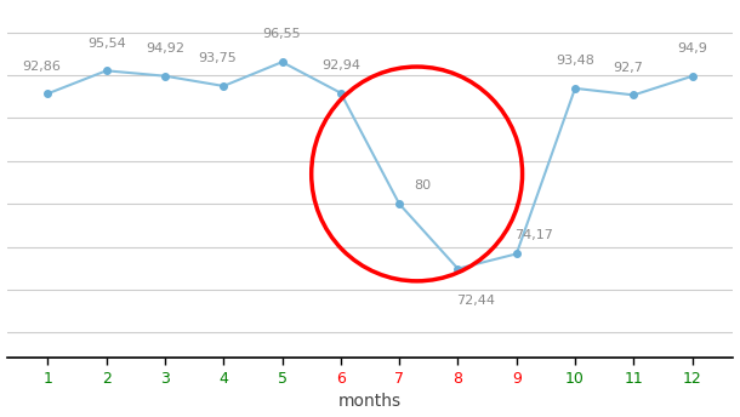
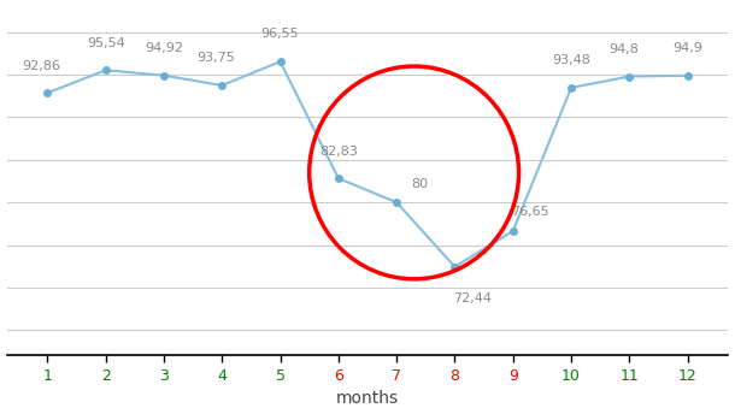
6: 92,94 -> 82,83
9: 74,17 -> 76,65
11: 92,7 -> 94,8
